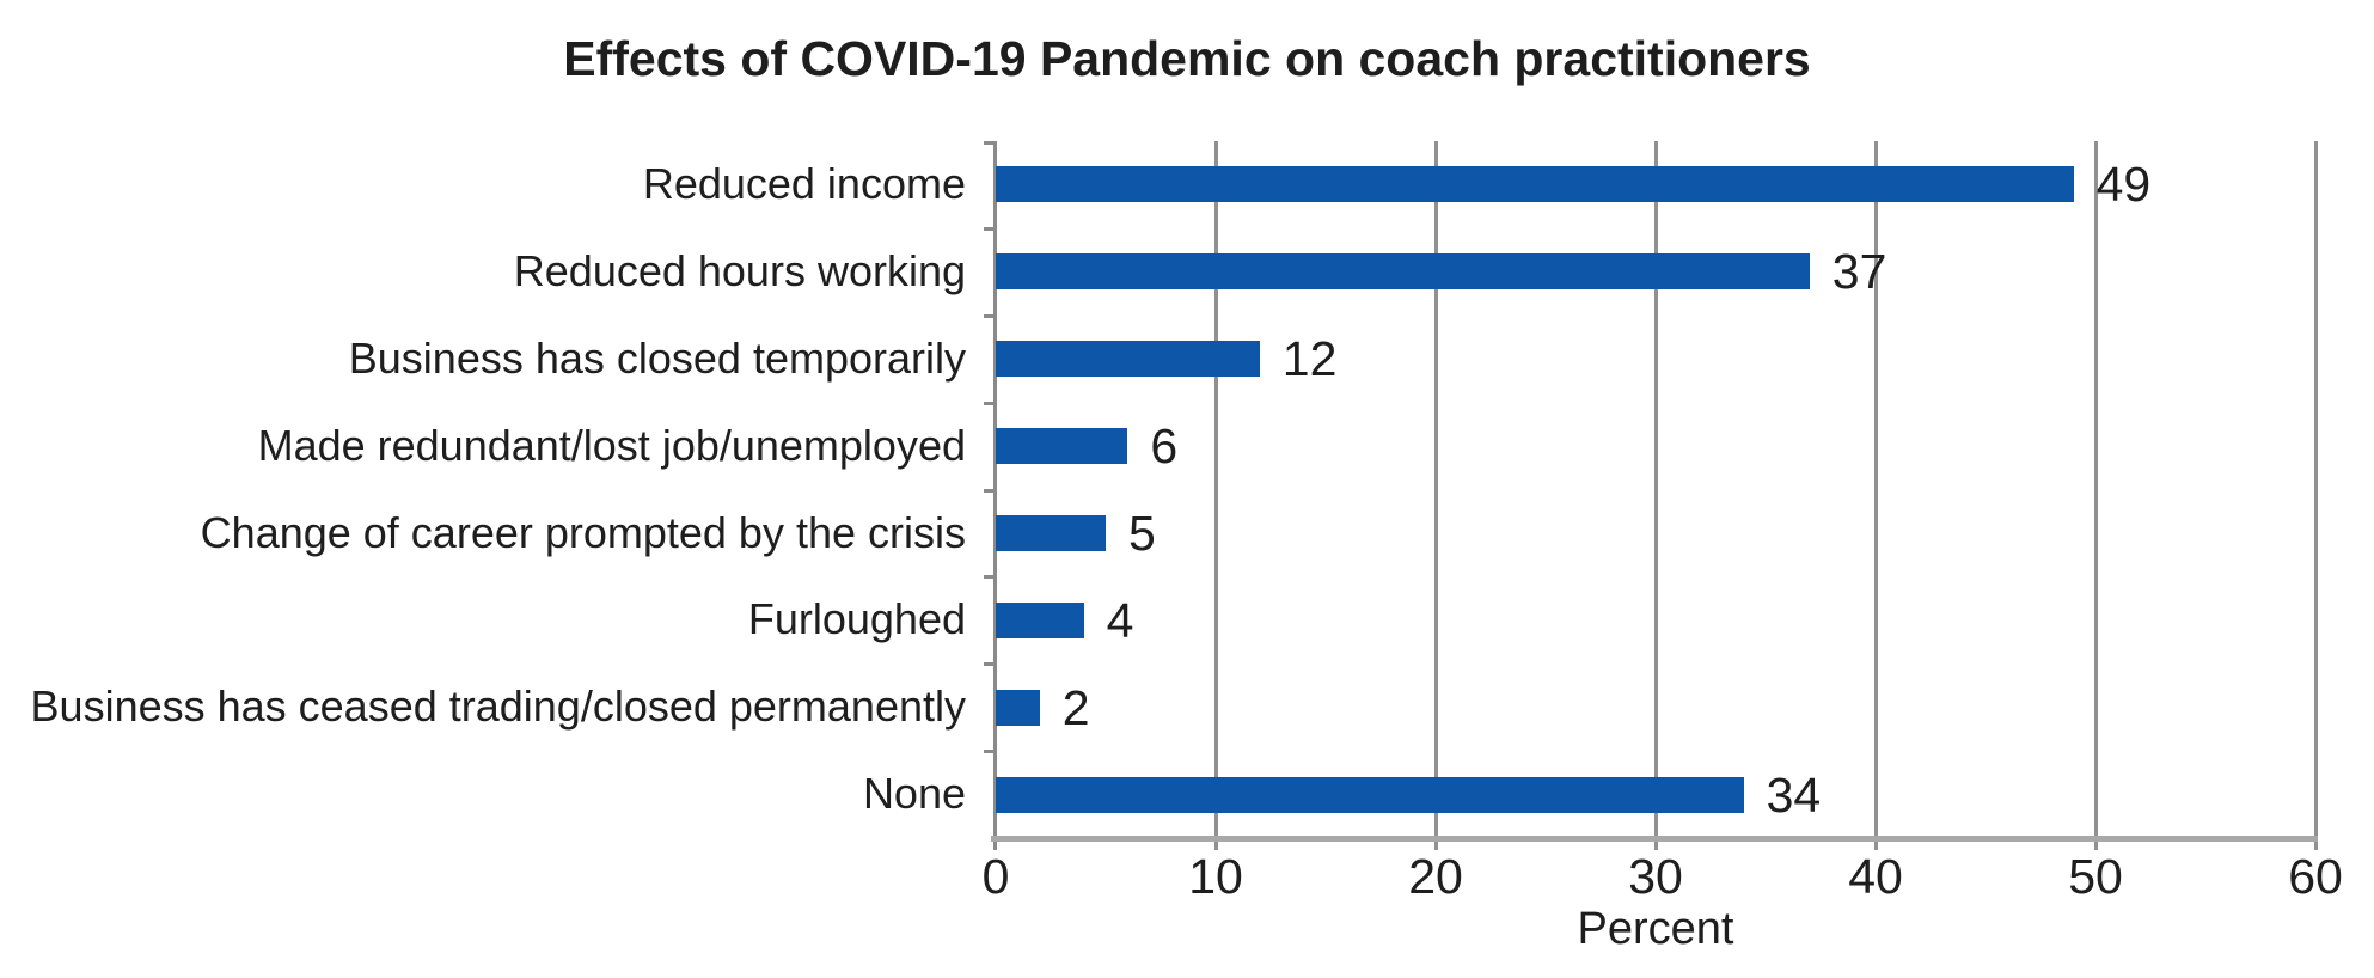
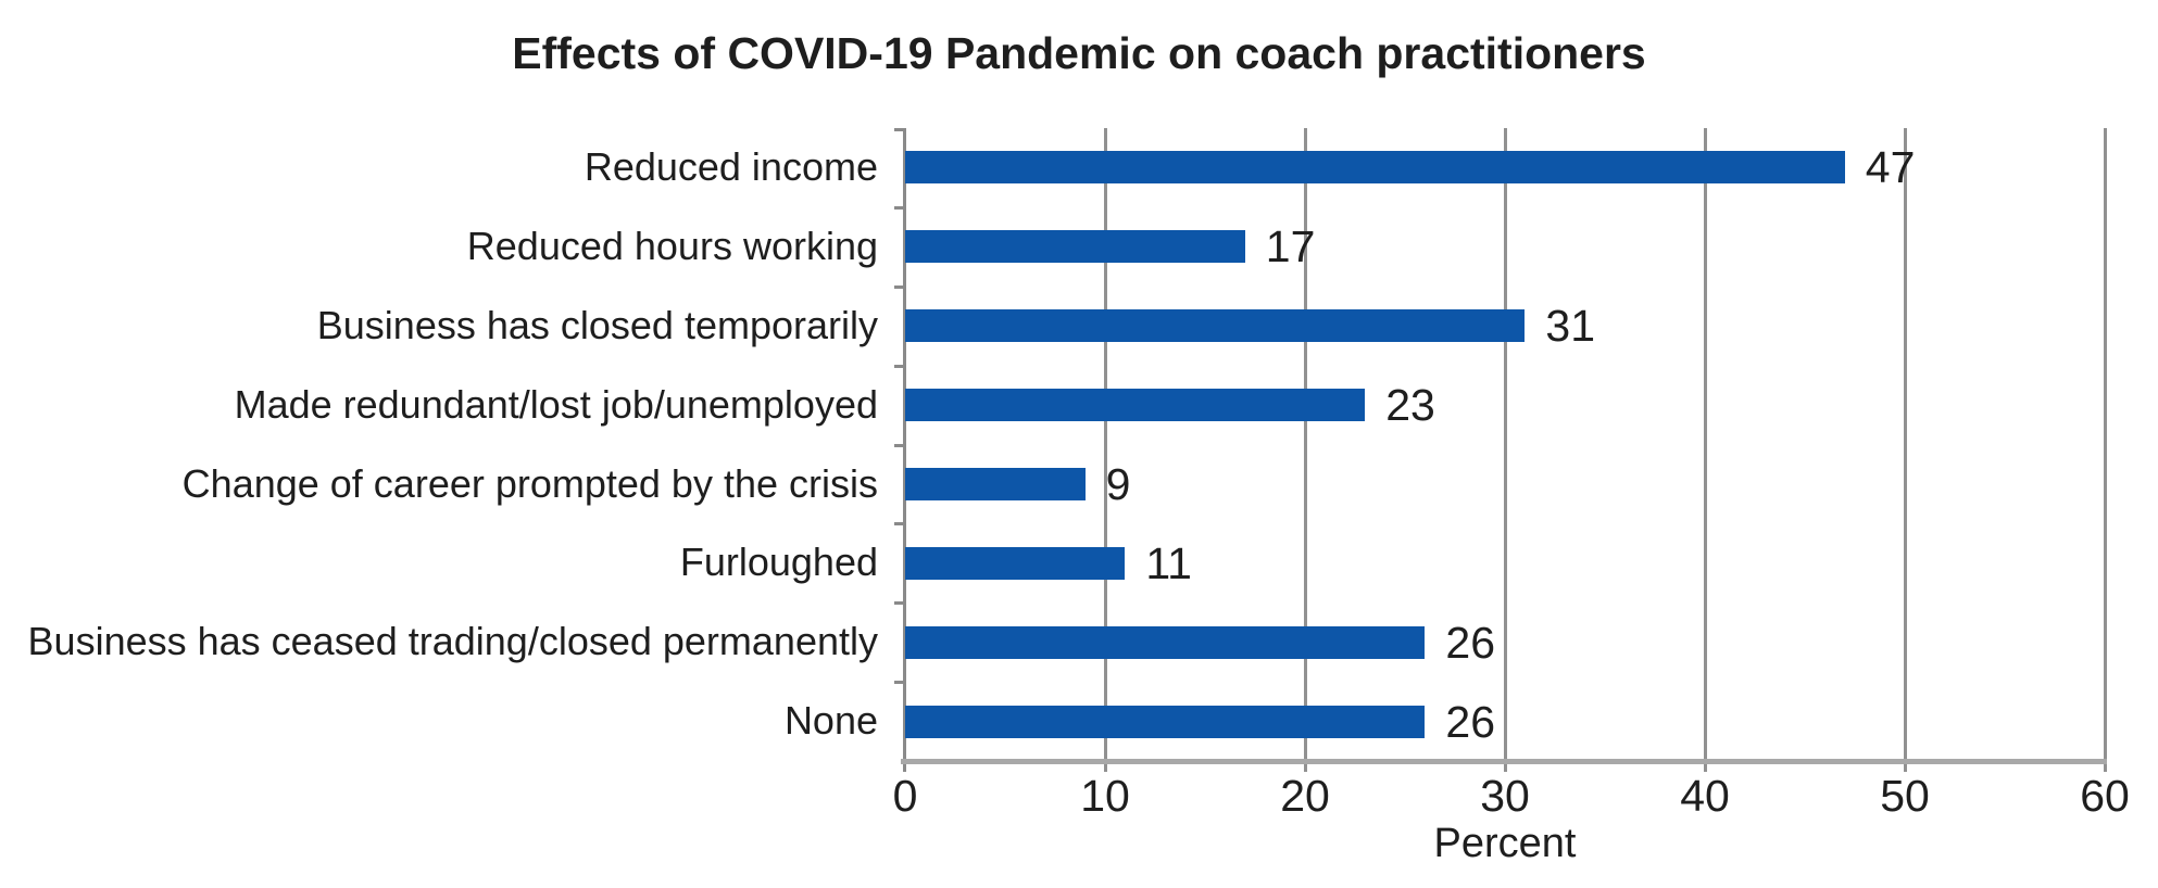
Reduced income: 49 -> 47
Reduced hours working: 37 -> 17
Business has closed temporarily: 12 -> 31
Made redundant/lost job/unemployed: 6 -> 23
Change of career prompted by the crisis: 5 -> 9
Furloughed: 4 -> 11
Business has ceased trading/closed permanently: 2 -> 26
None: 34 -> 26
